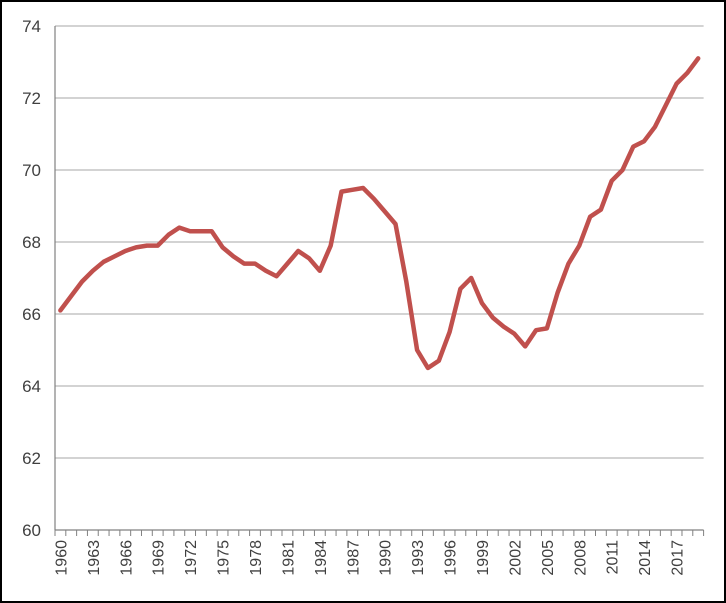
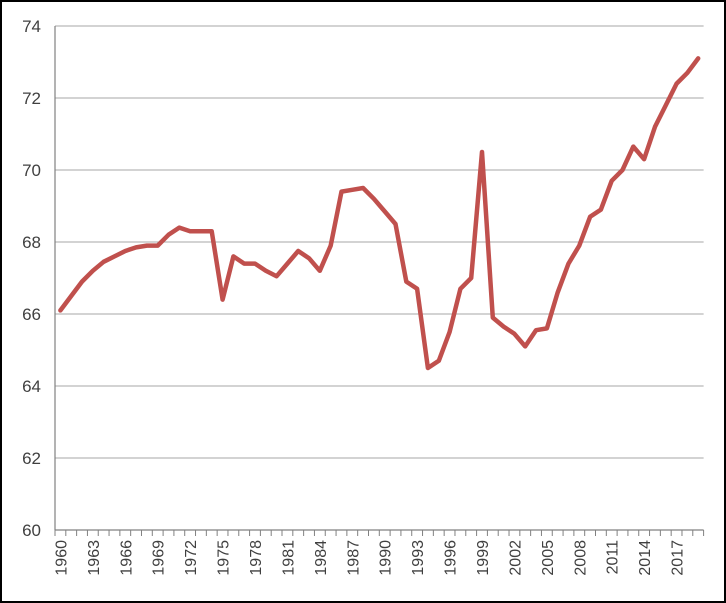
1975: 67.8 -> 66.4
1993: 65.0 -> 66.7
1999: 66.3 -> 70.5
2014: 70.8 -> 70.3
